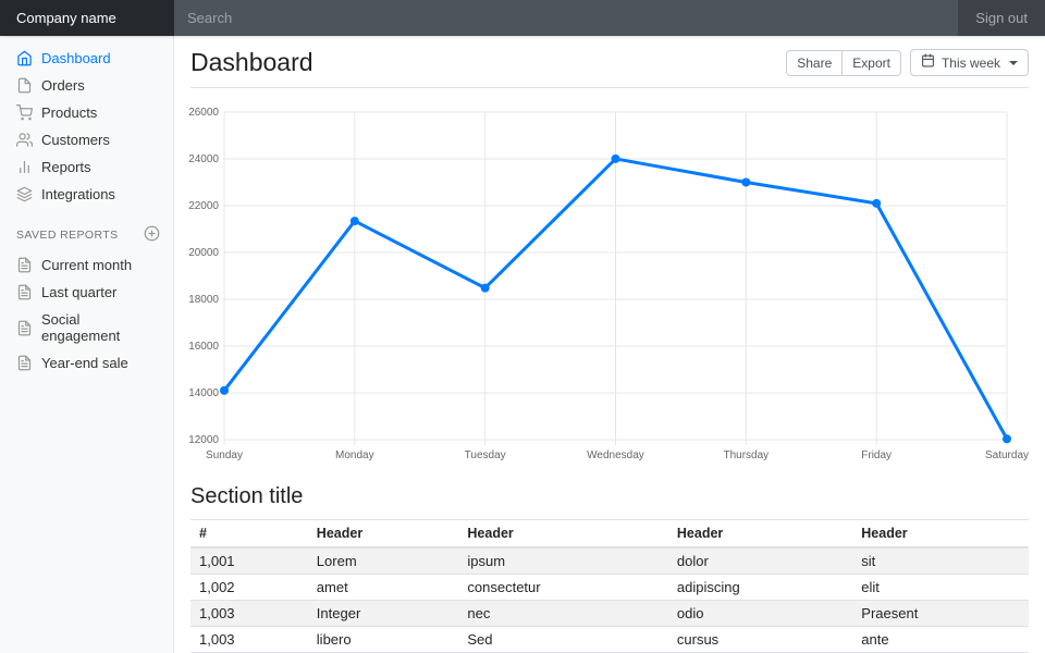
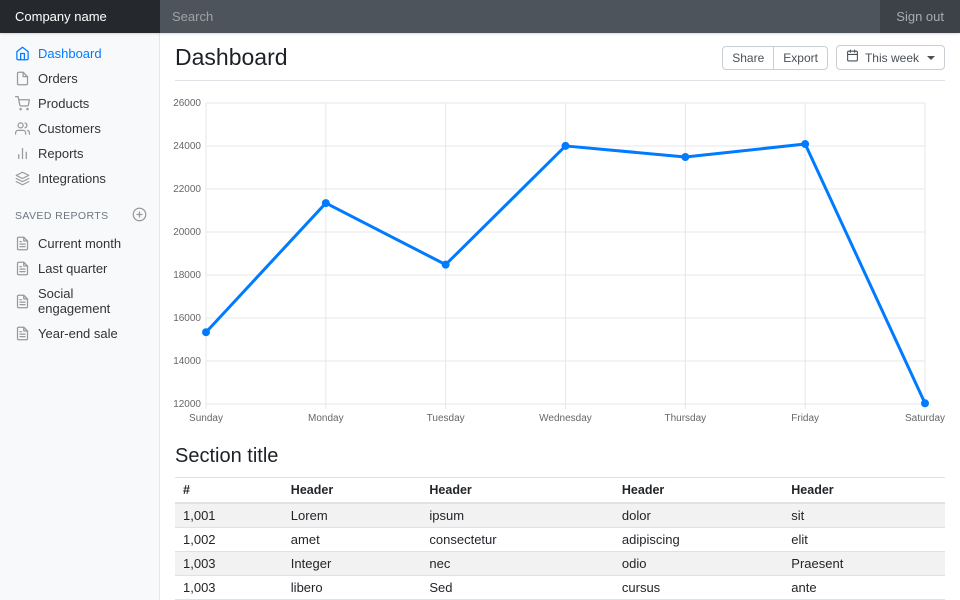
Sunday: 14100 -> 15300
Thursday: 23000 -> 23500
Friday: 22100 -> 24100
